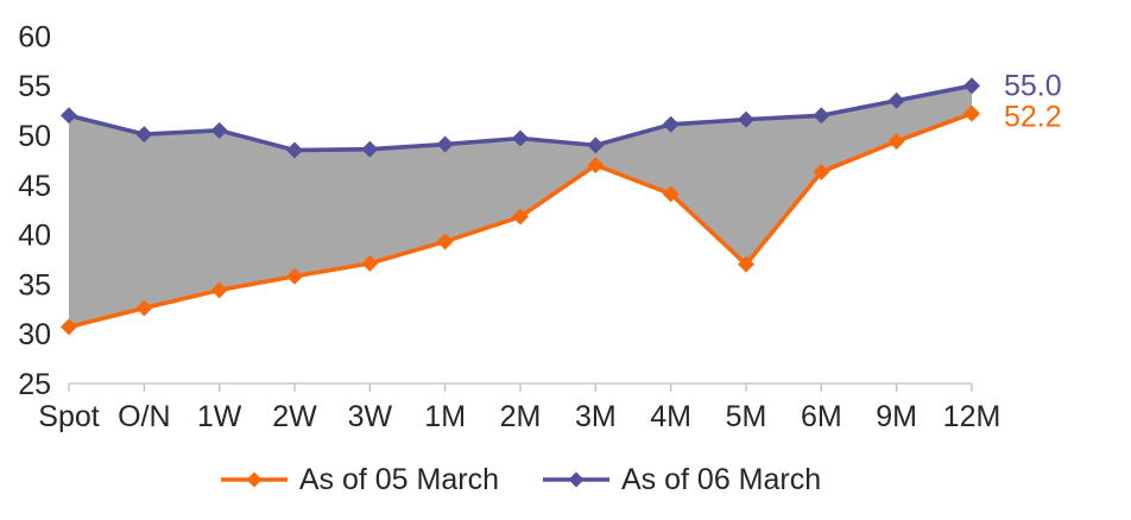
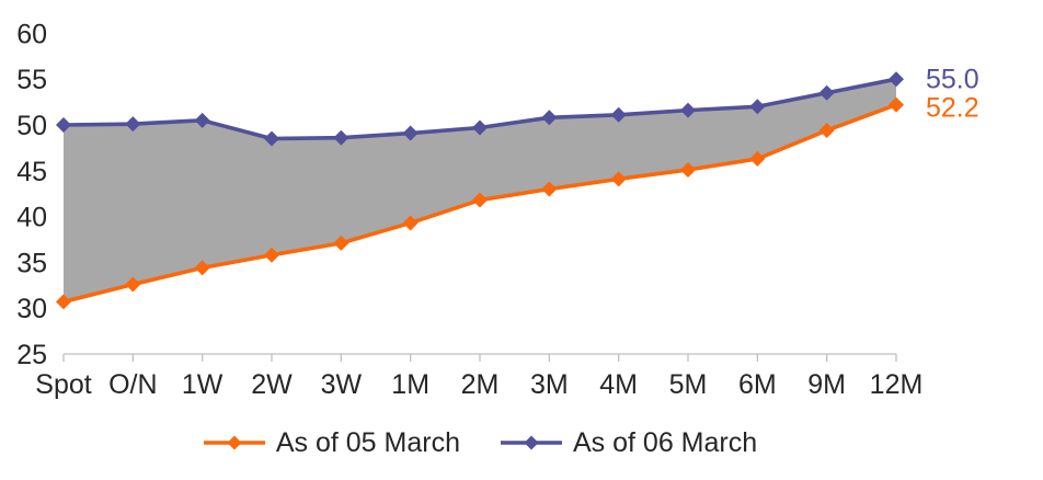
As of 06 March/Spot: 52 -> 50
As of 05 March/3M: 47 -> 43
As of 06 March/3M: 49 -> 51
As of 05 March/5M: 37 -> 45
